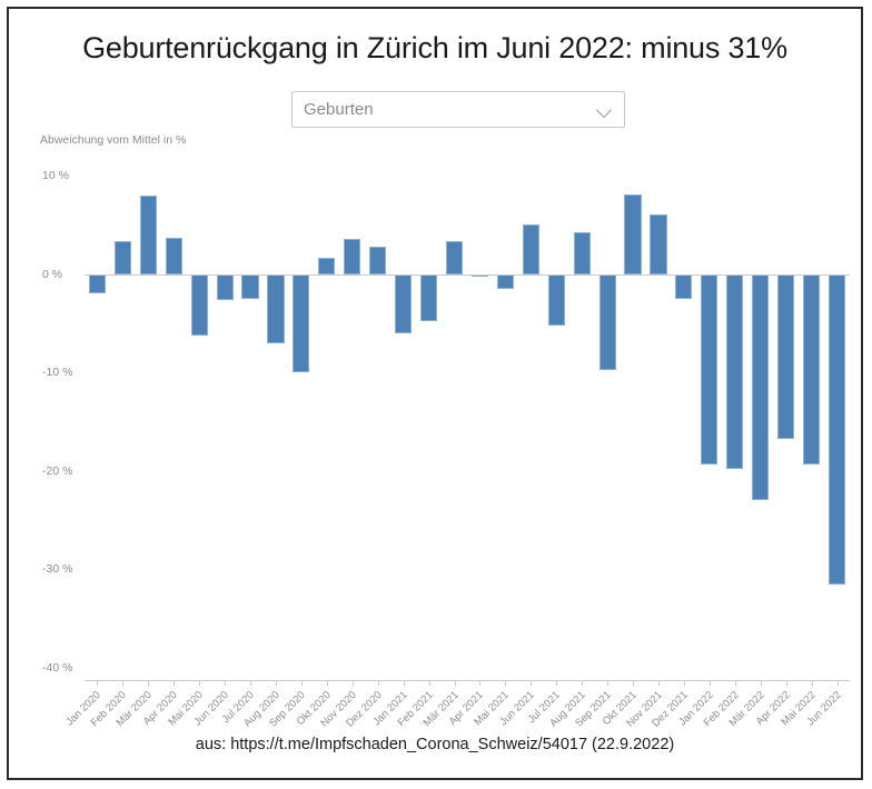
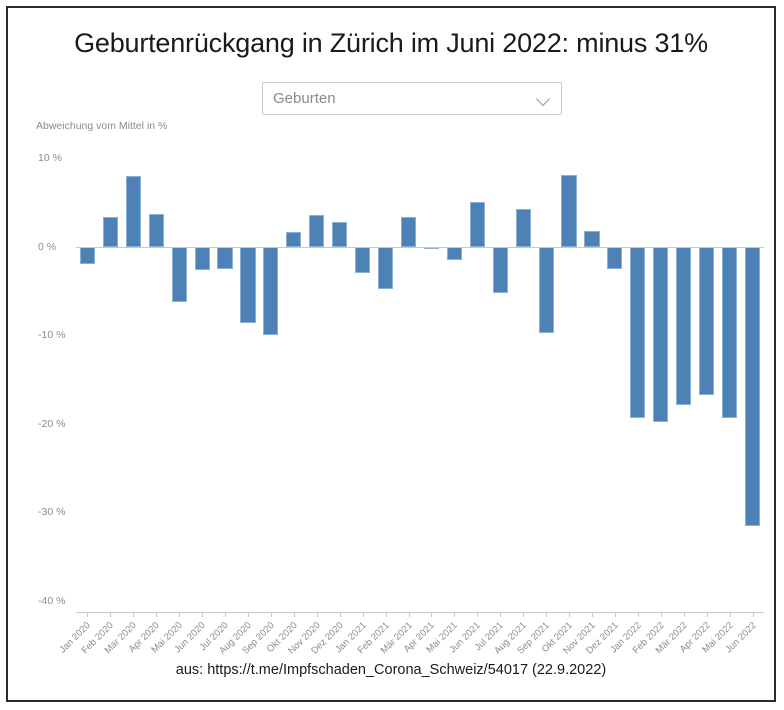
Aug 2020: -7% -> -9%
Jan 2021: -6% -> -3%
Nov 2021: 6% -> 2%
Mär 2022: -23% -> -18%
